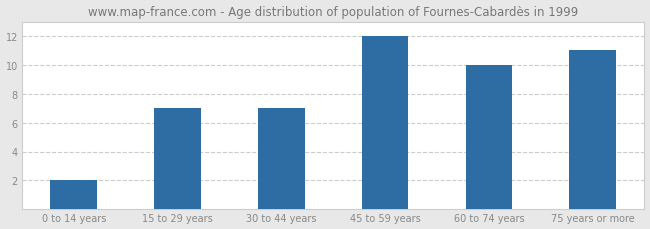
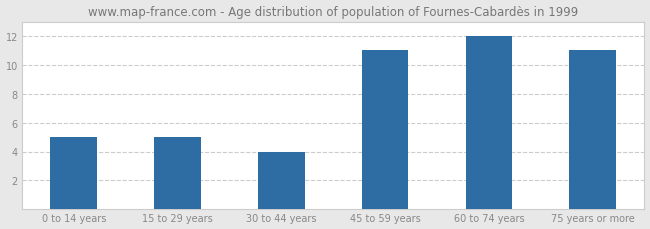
0 to 14 years: 2 -> 5
15 to 29 years: 7 -> 5
30 to 44 years: 7 -> 4
45 to 59 years: 12 -> 11
60 to 74 years: 10 -> 12
